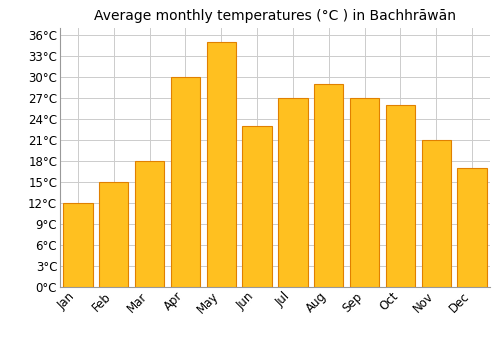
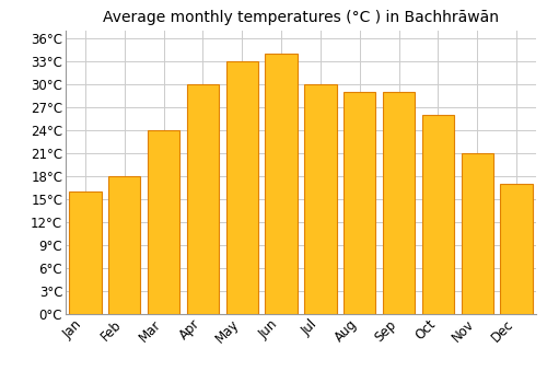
Jan: 12°C -> 16°C
Feb: 15°C -> 18°C
Mar: 18°C -> 24°C
May: 35°C -> 33°C
Jun: 23°C -> 34°C
Jul: 27°C -> 30°C
Sep: 27°C -> 29°C
